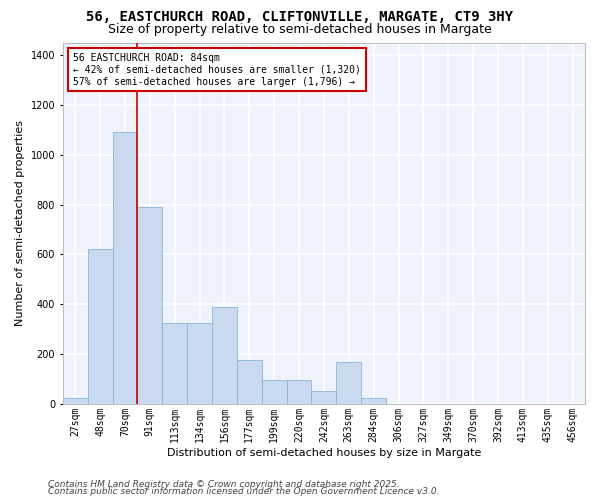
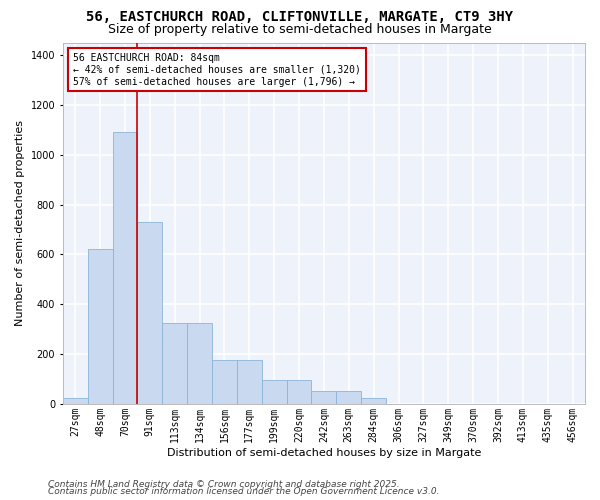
91sqm: 790 -> 730
156sqm: 390 -> 175
263sqm: 170 -> 50
